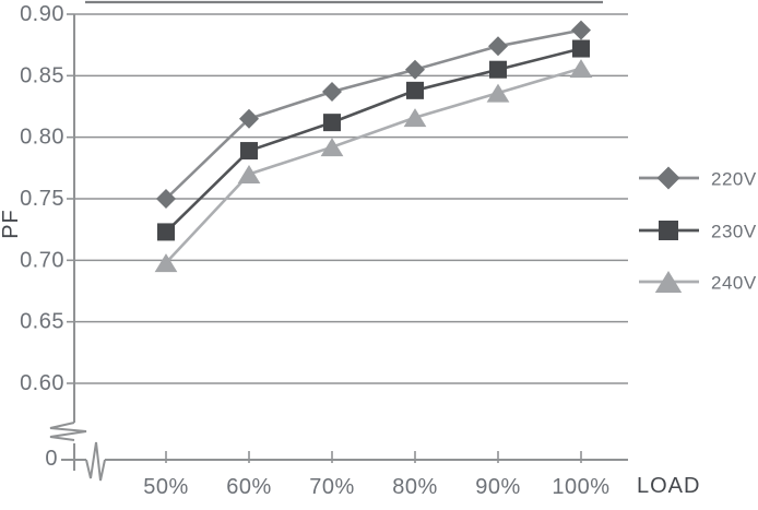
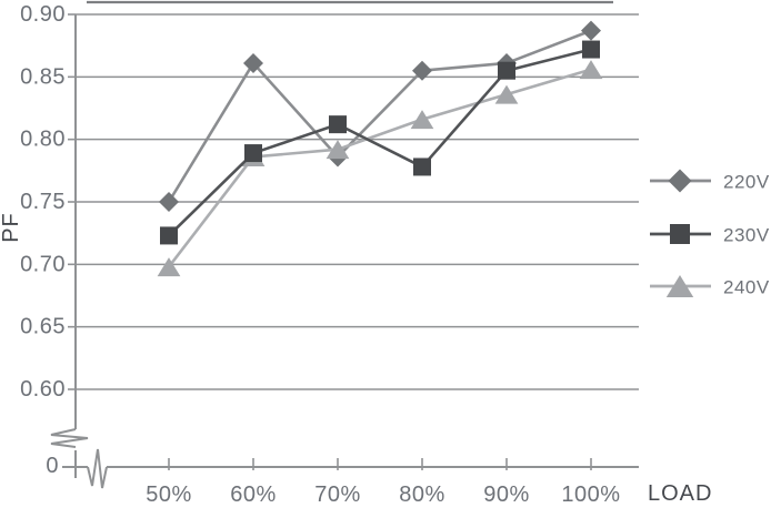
220V/60%: 0.815 -> 0.861
240V/60%: 0.770 -> 0.786
220V/70%: 0.837 -> 0.786
230V/80%: 0.838 -> 0.778
220V/90%: 0.874 -> 0.861
